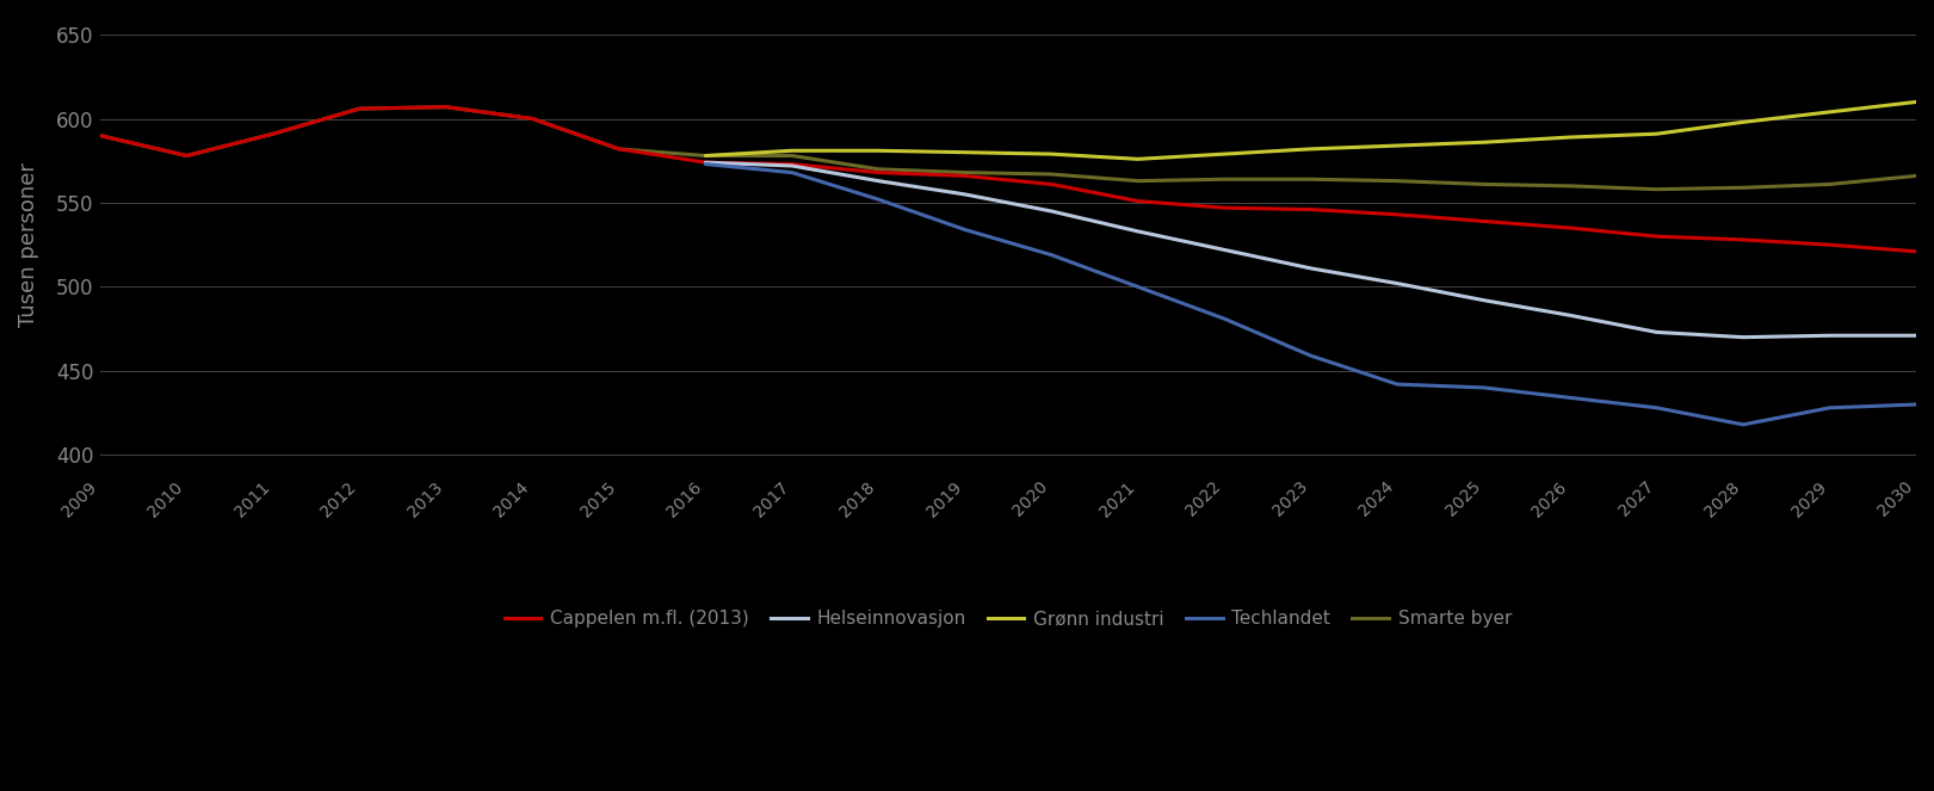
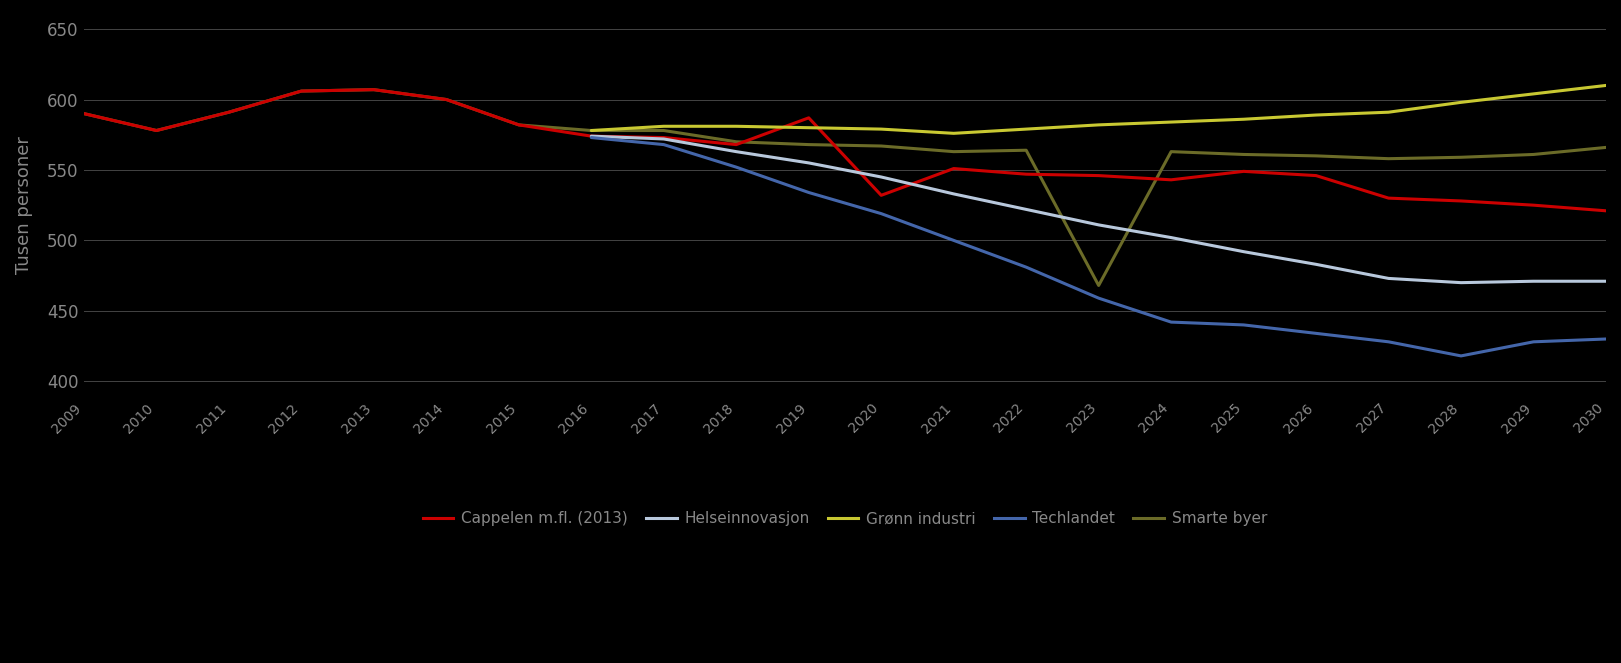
Cappelen m.fl. (2013)/2019: 566 -> 587
Cappelen m.fl. (2013)/2020: 561 -> 532
Smarte byer/2023: 564 -> 468
Cappelen m.fl. (2013)/2025: 539 -> 549
Cappelen m.fl. (2013)/2026: 535 -> 546
